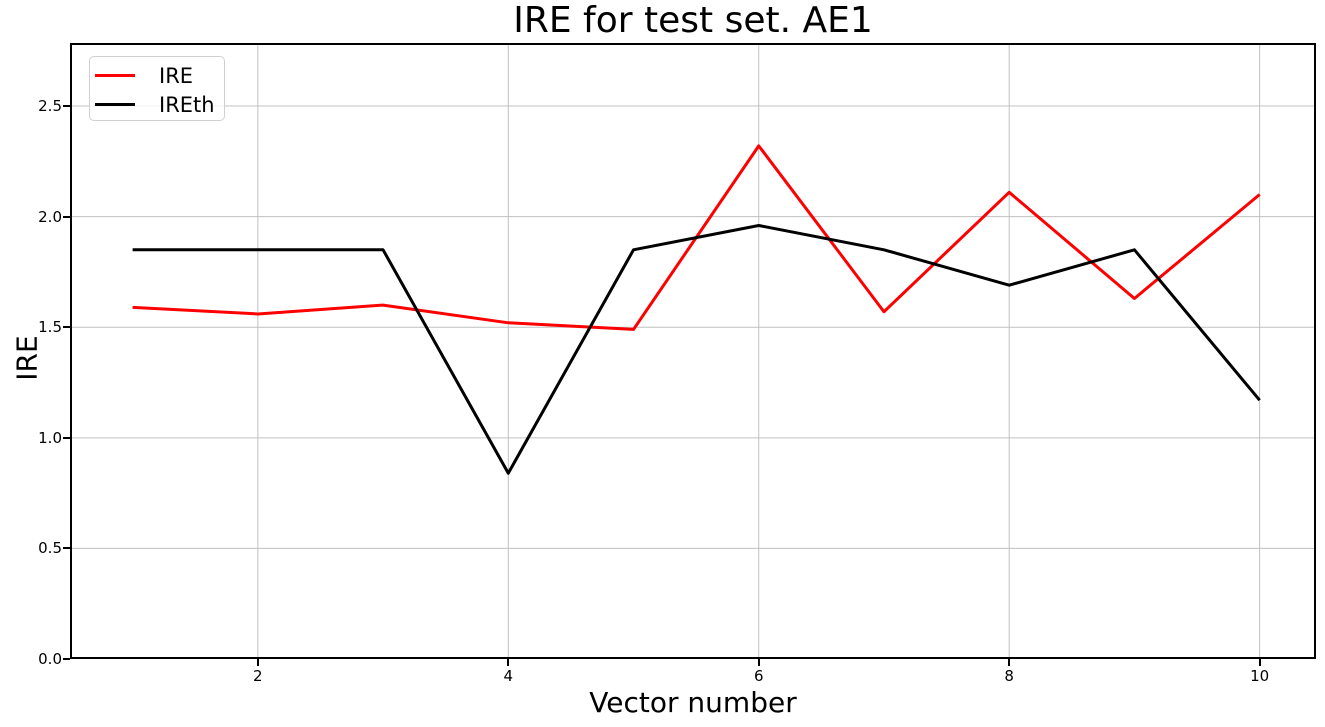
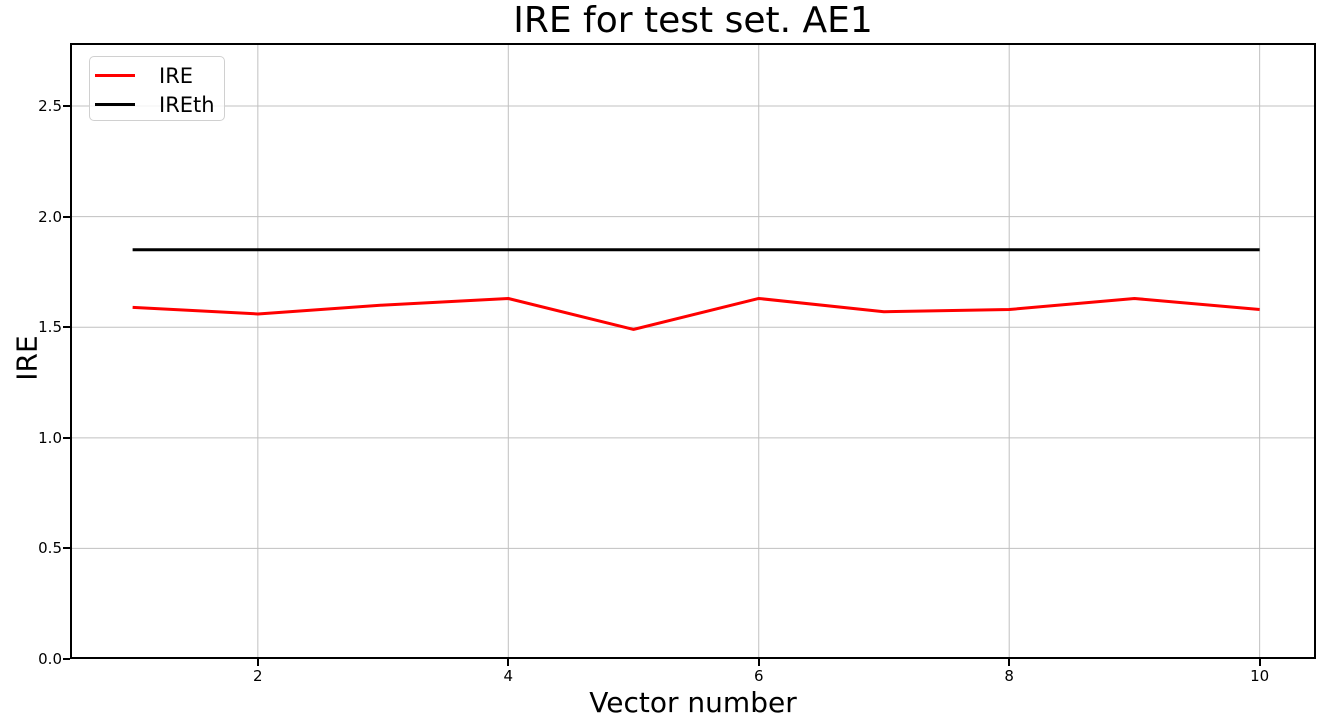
IRE/4: 1.52 -> 1.63
IREth/4: 0.84 -> 1.85
IRE/6: 2.32 -> 1.63
IREth/6: 1.96 -> 1.85
IRE/8: 2.11 -> 1.58
IREth/8: 1.69 -> 1.85
IRE/10: 2.10 -> 1.58
IREth/10: 1.17 -> 1.85
